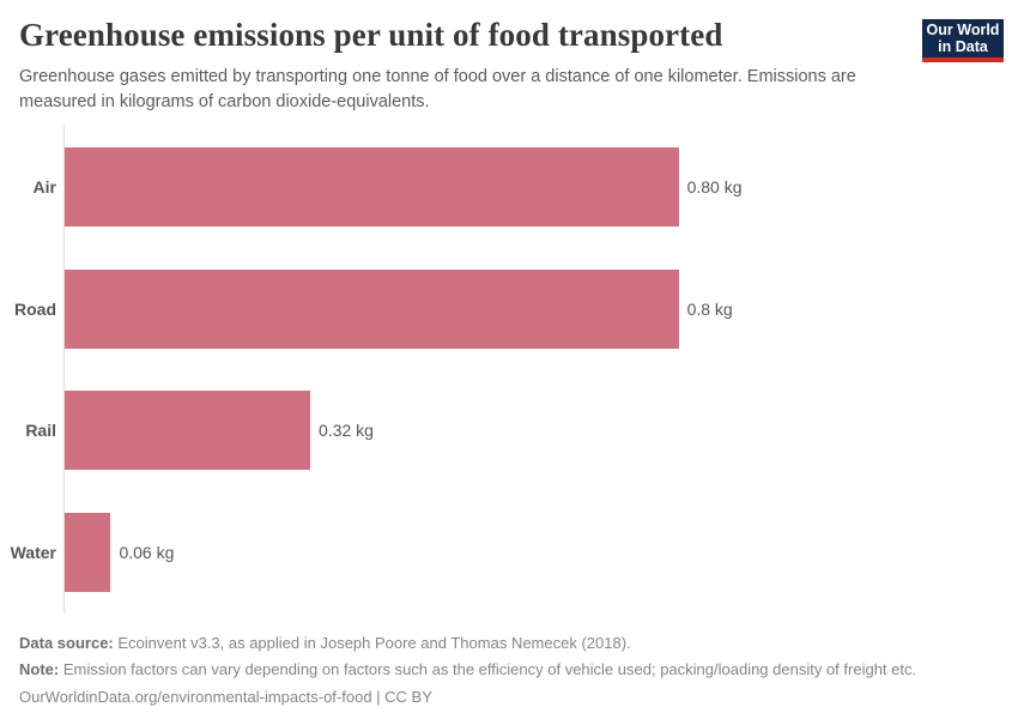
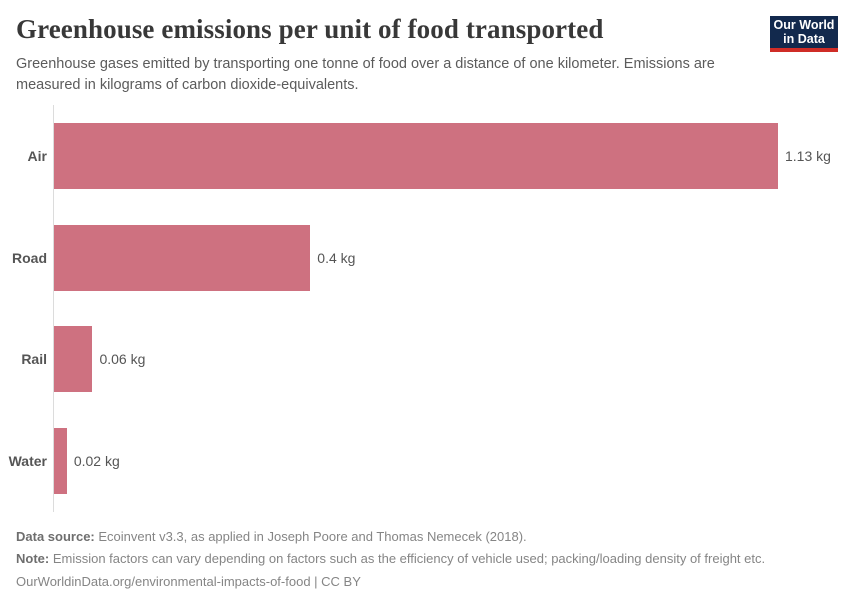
Air: 0.80 -> 1.13
Road: 0.8 -> 0.4
Rail: 0.32 -> 0.06
Water: 0.06 -> 0.02
